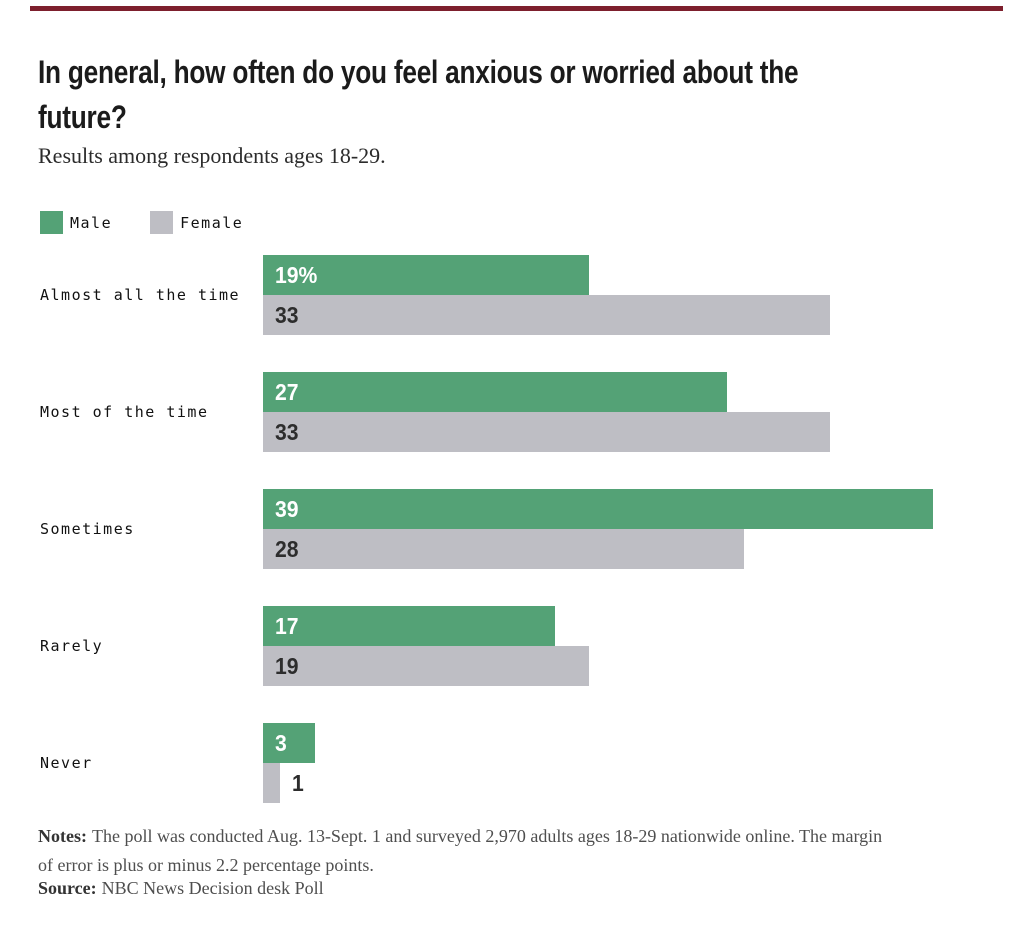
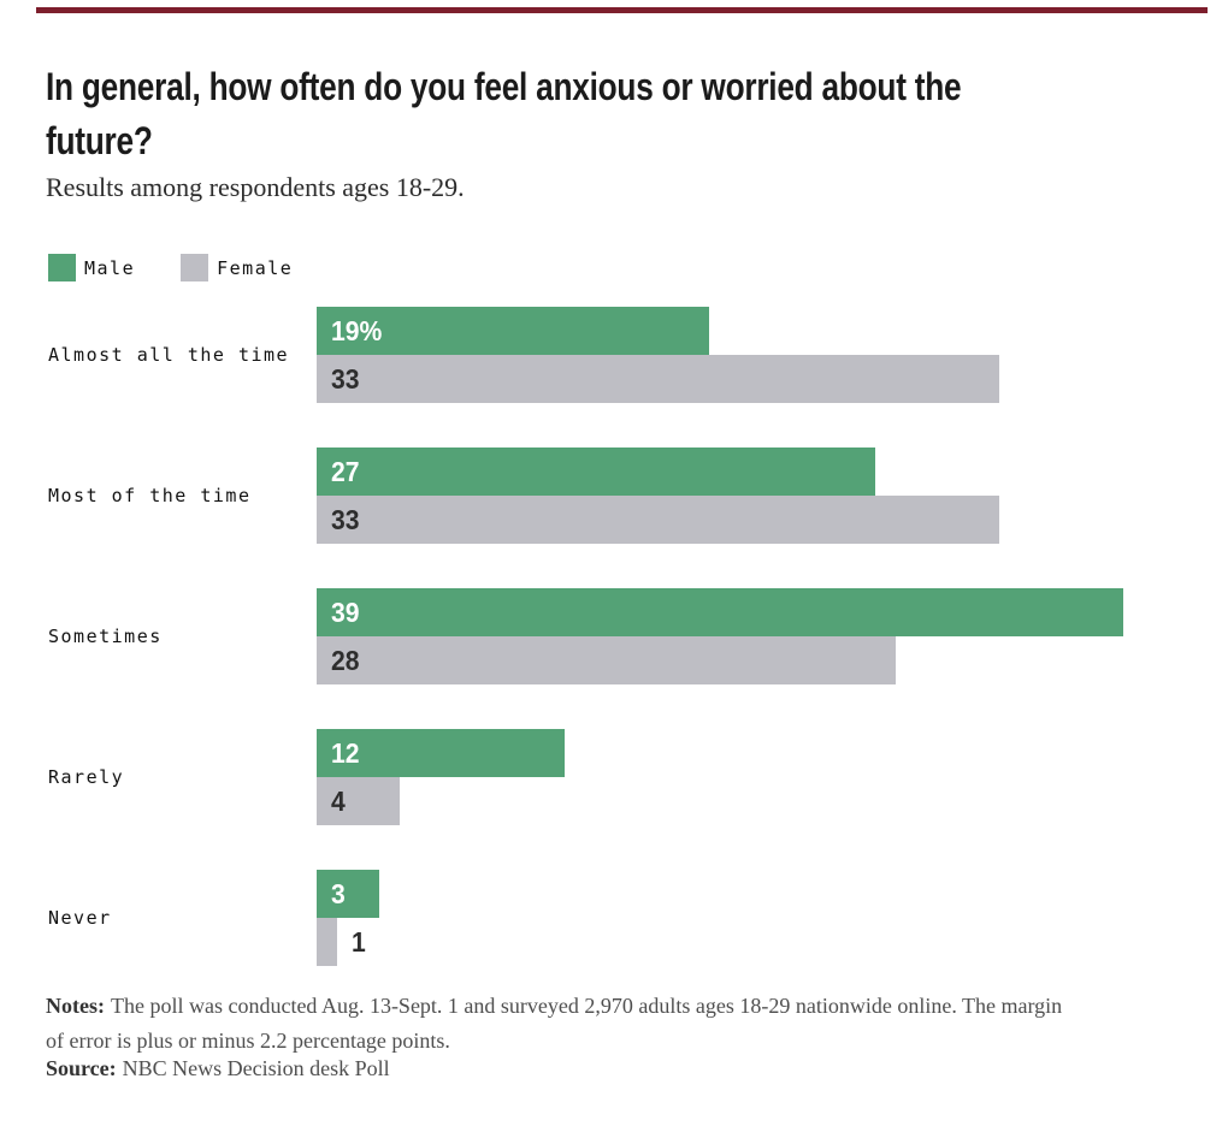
Male/Rarely: 17 -> 12
Female/Rarely: 19 -> 4
